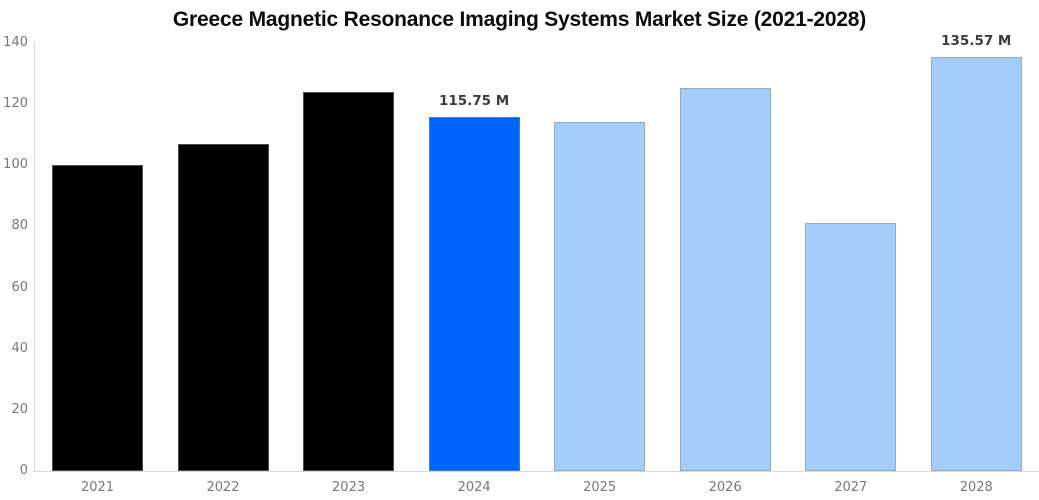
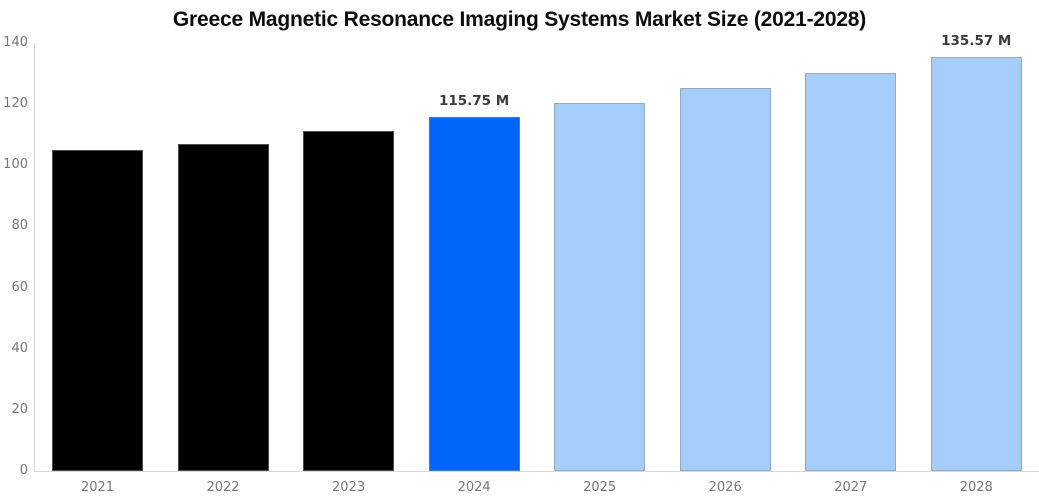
2021: 100 -> 105
2023: 124 -> 111
2025: 114 -> 120
2027: 81 -> 130
